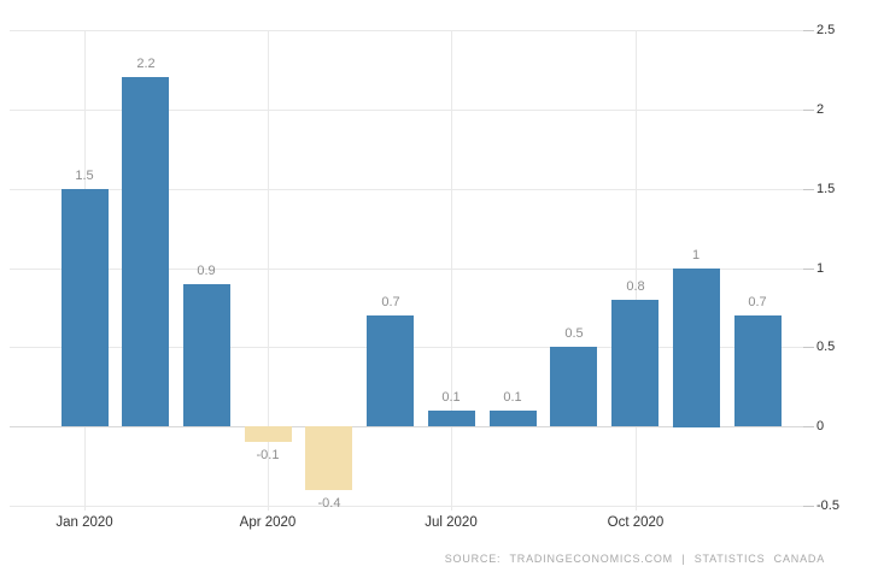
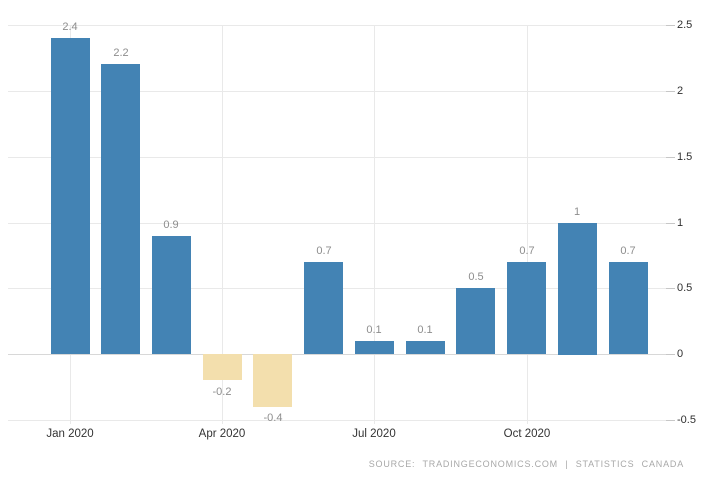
Jan 2020: 1.5 -> 2.4
Apr 2020: -0.1 -> -0.2
Oct 2020: 0.8 -> 0.7
